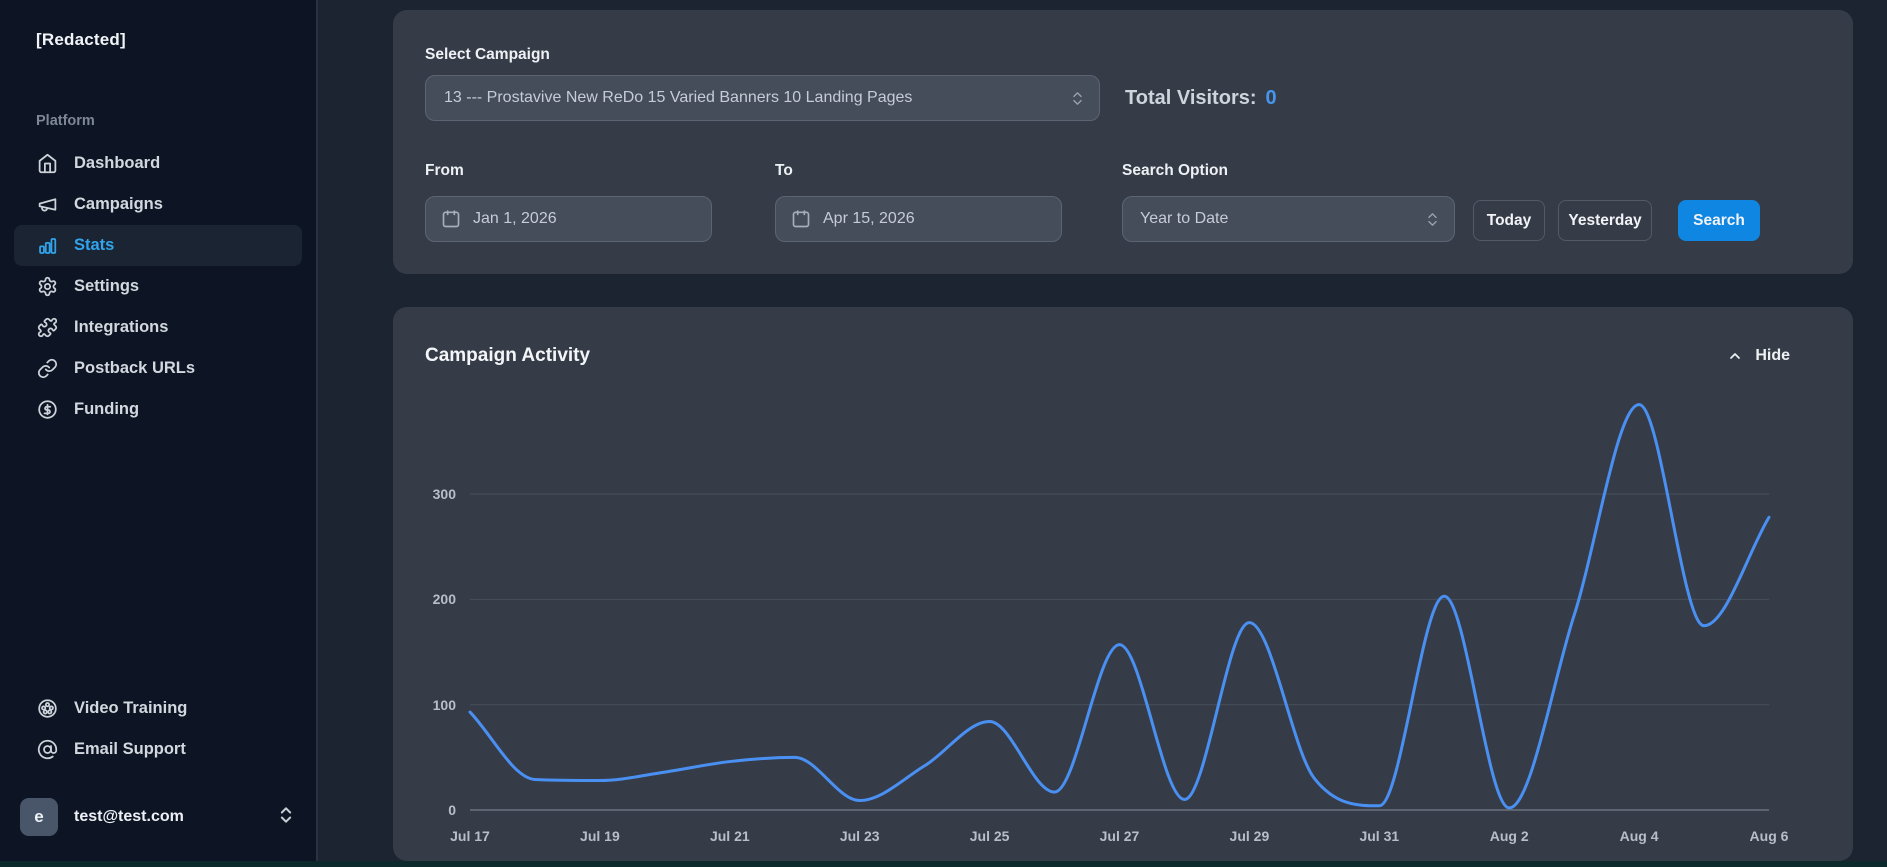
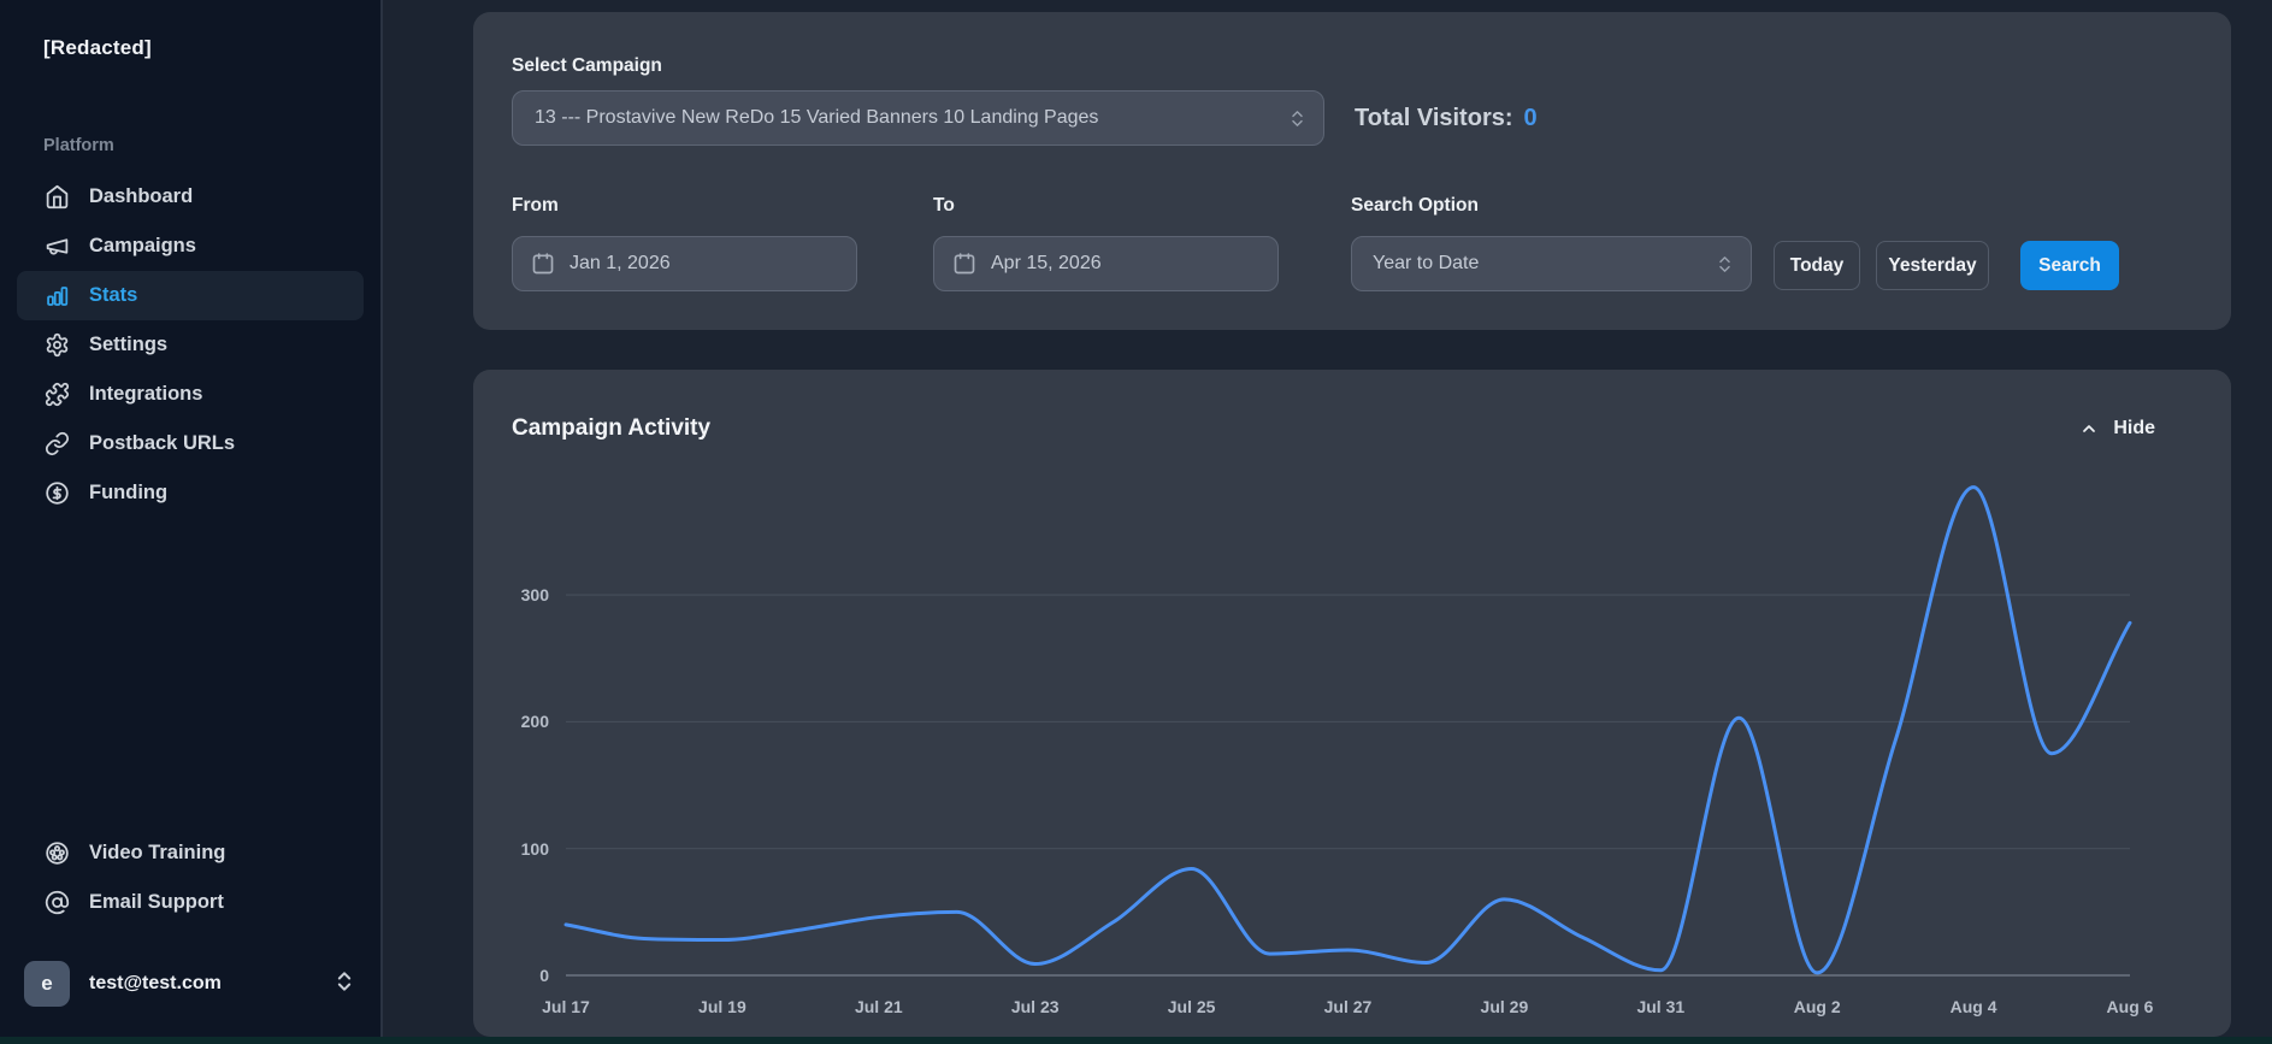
Jul 17: 93 -> 40
Jul 27: 157 -> 20
Jul 29: 178 -> 60
